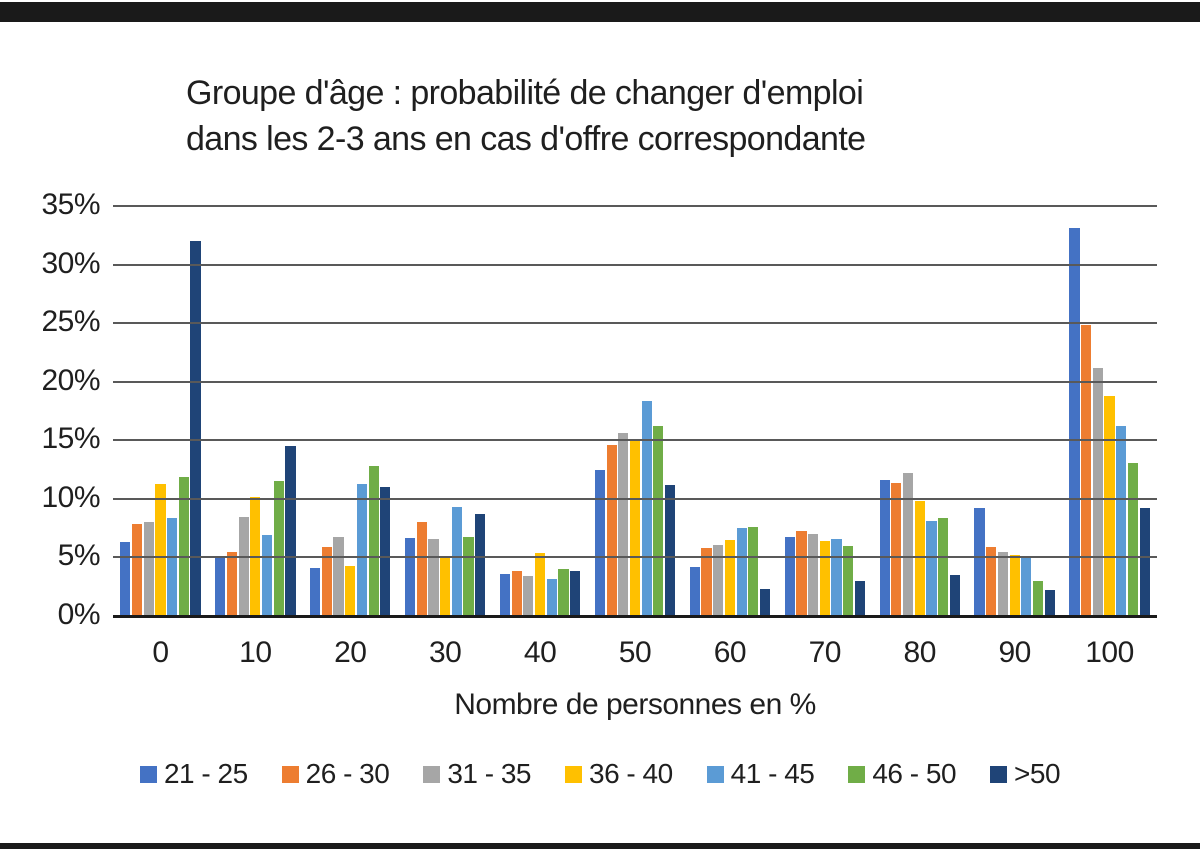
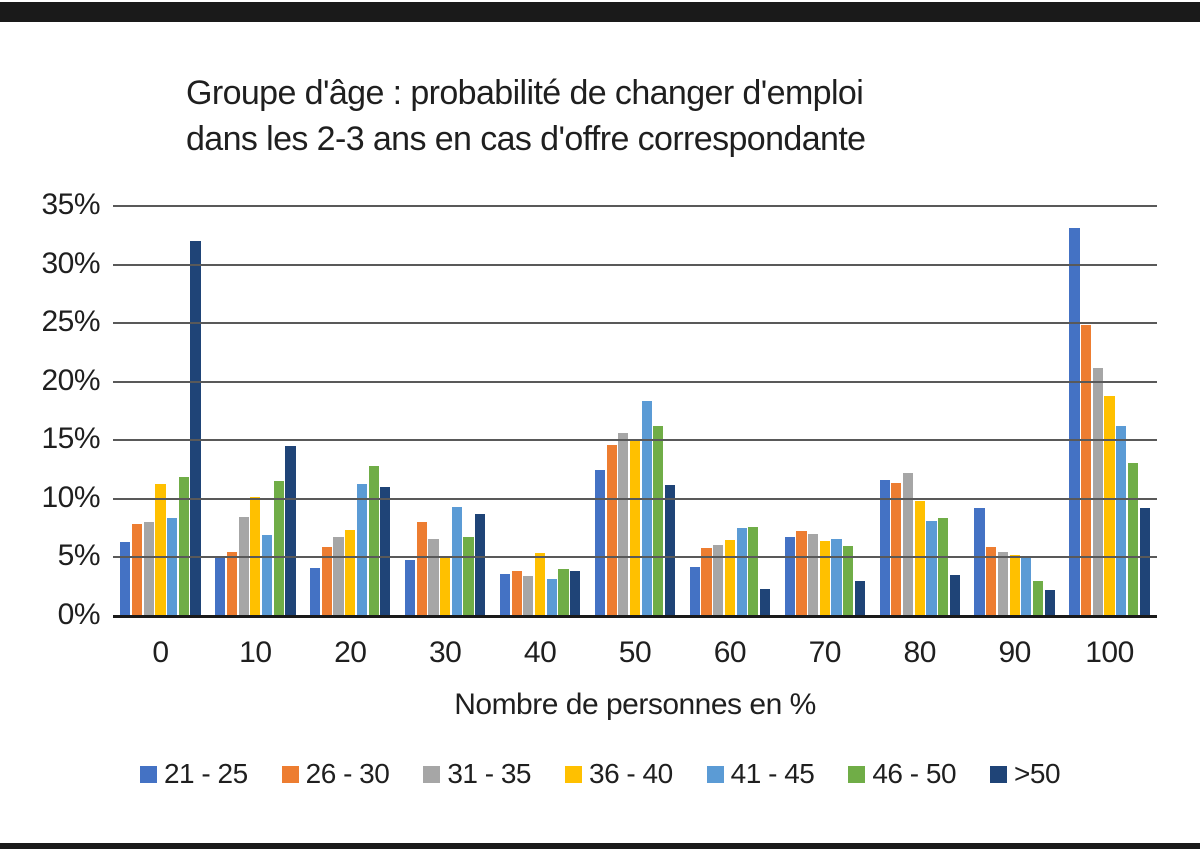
36 - 40/20: 4.2% -> 7.3%
21 - 25/30: 6.6% -> 4.7%
